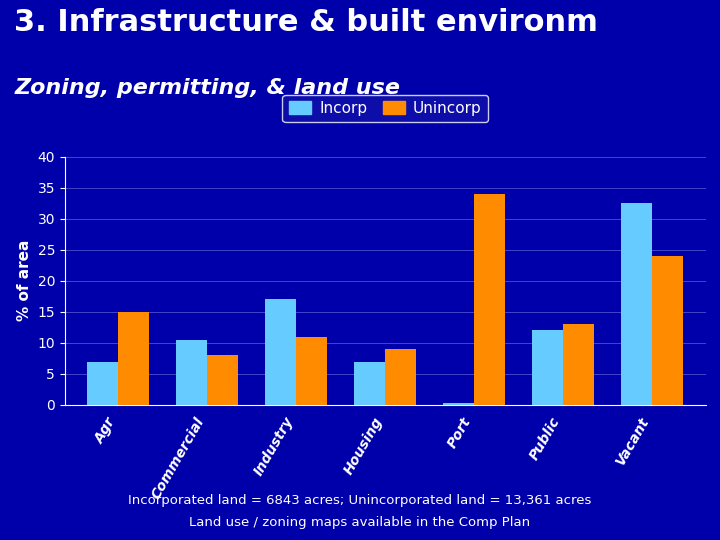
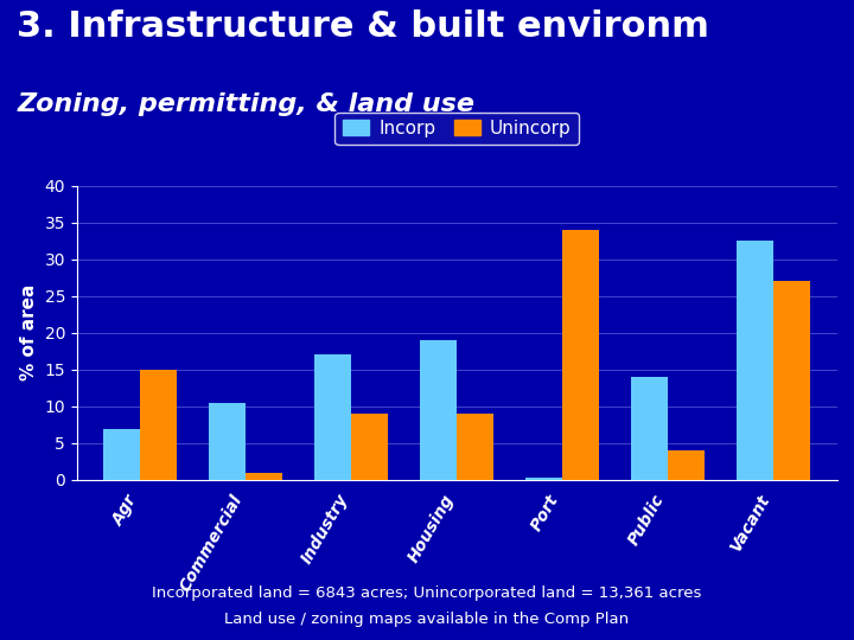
Unincorp/Commercial: 8 -> 1
Unincorp/Industry: 11 -> 9
Incorp/Housing: 7.0 -> 19.0
Incorp/Public: 12.0 -> 14.0
Unincorp/Public: 13 -> 4
Unincorp/Vacant: 24 -> 27
